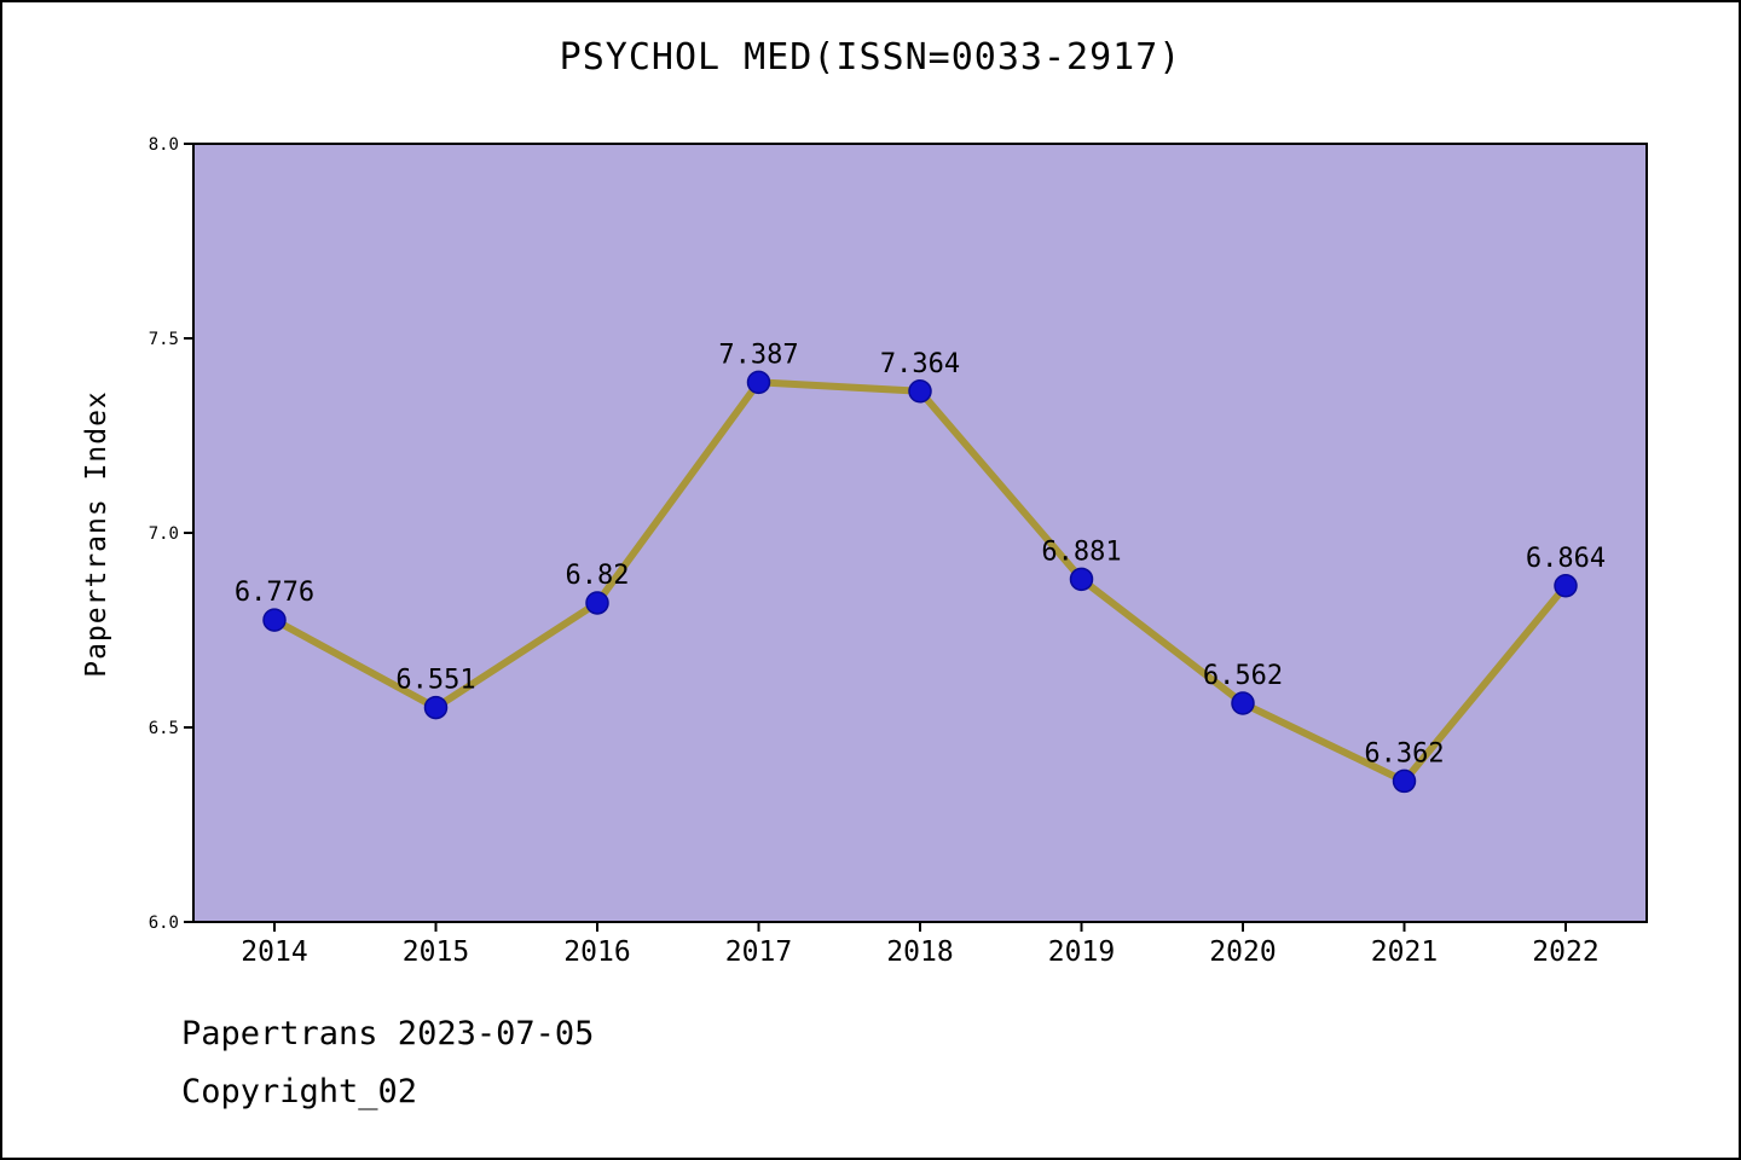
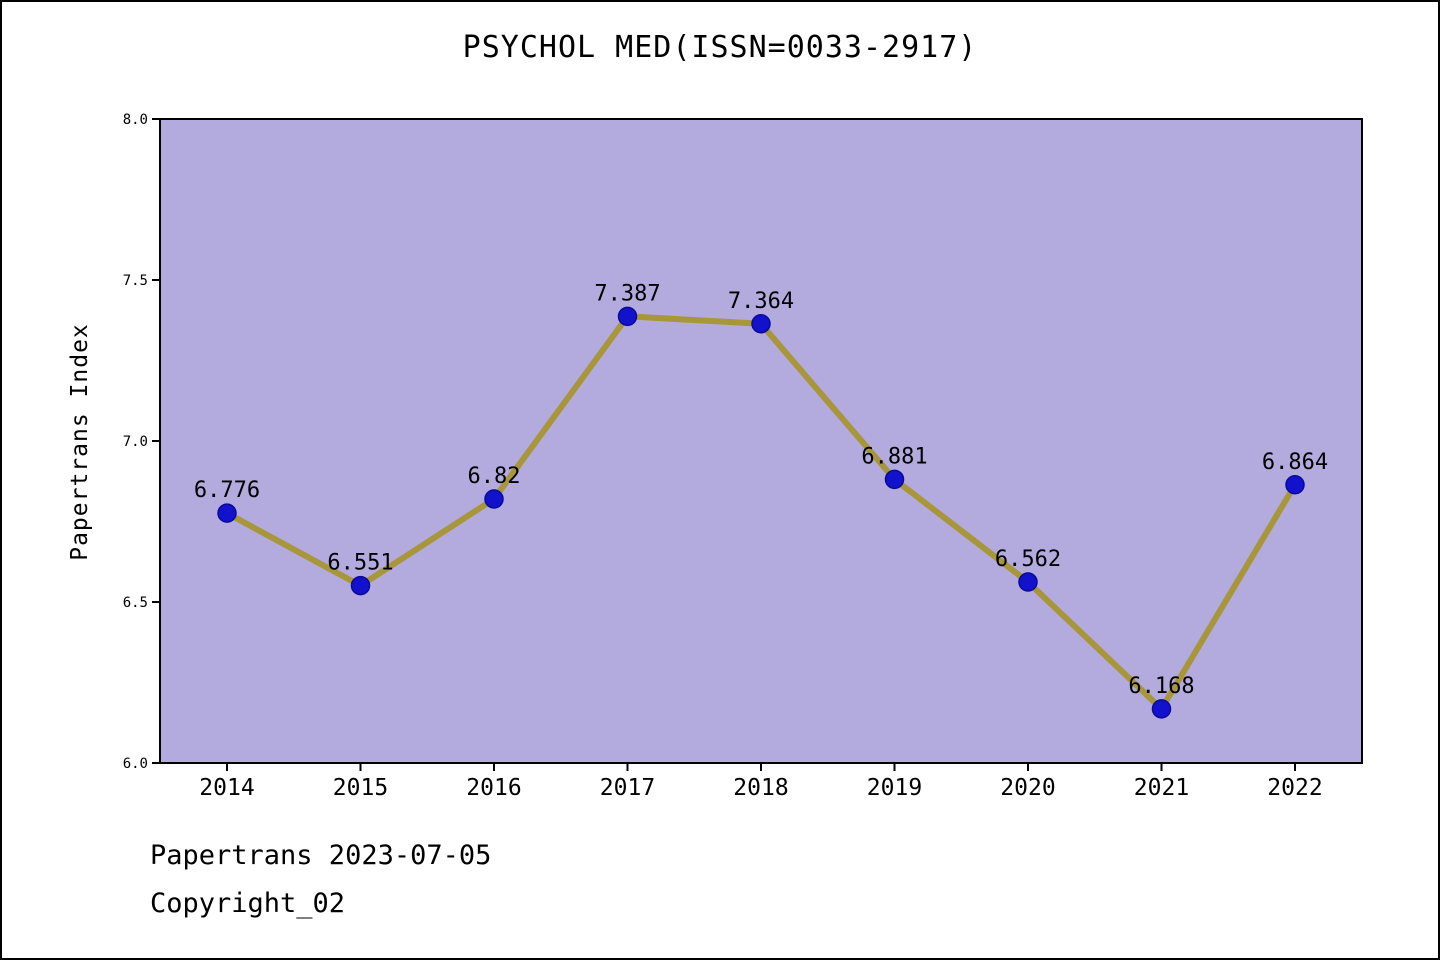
2021: 6.362 -> 6.168
